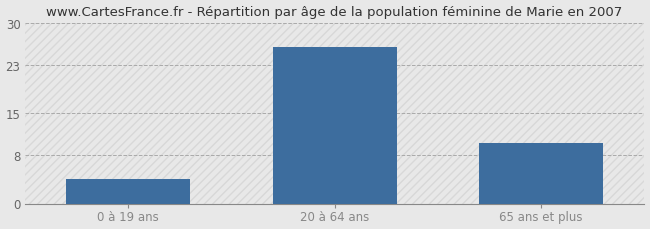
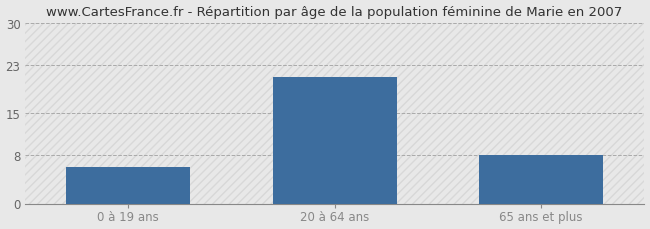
0 à 19 ans: 4 -> 6
20 à 64 ans: 26 -> 21
65 ans et plus: 10 -> 8
